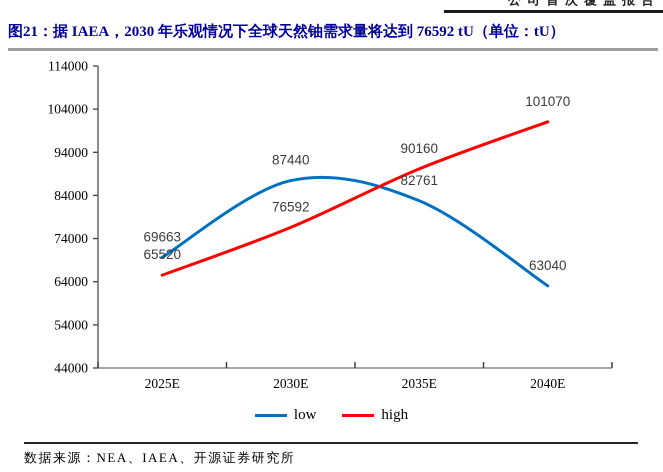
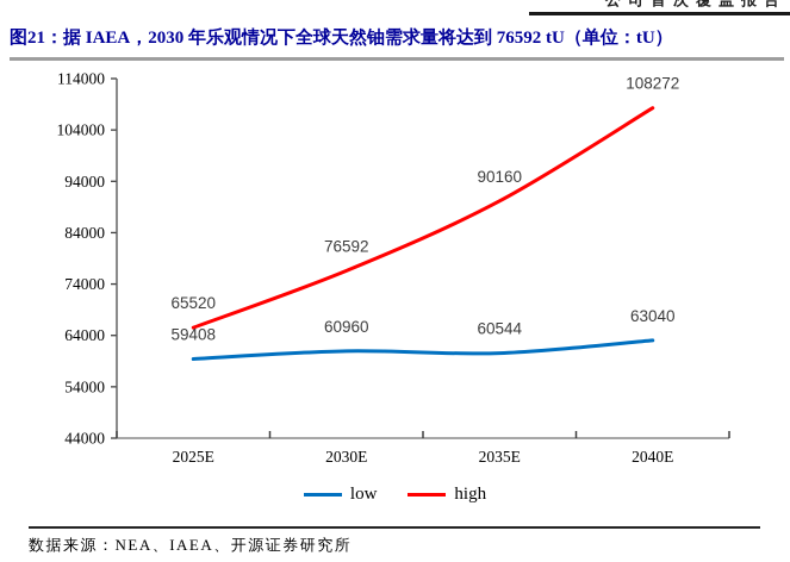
low/2025E: 69663 -> 59408
low/2030E: 87440 -> 60960
low/2035E: 82761 -> 60544
high/2040E: 101070 -> 108272
